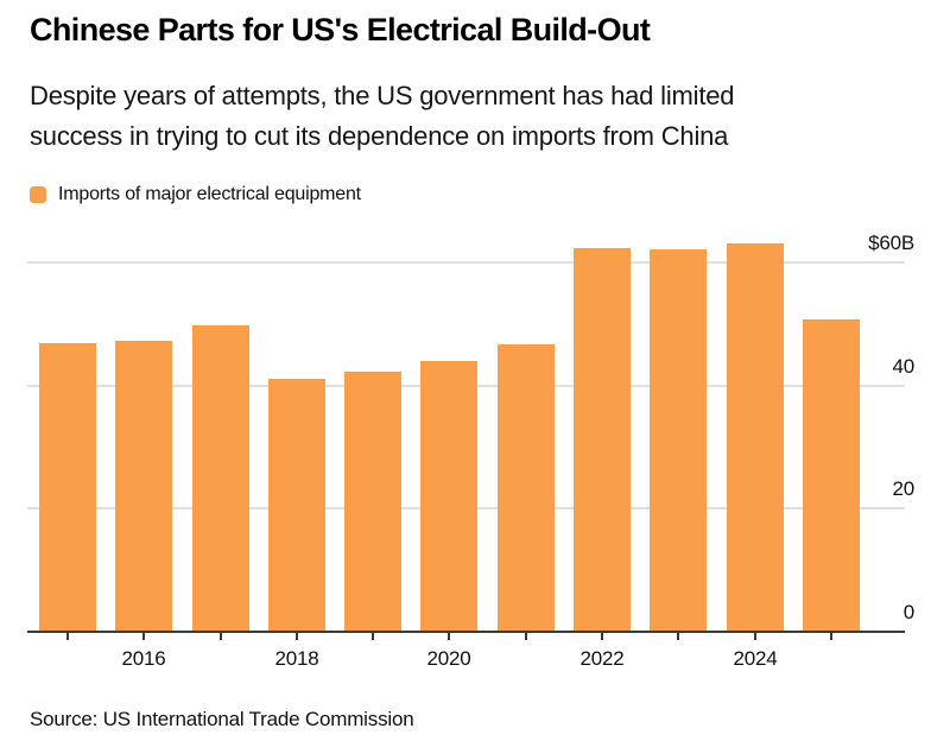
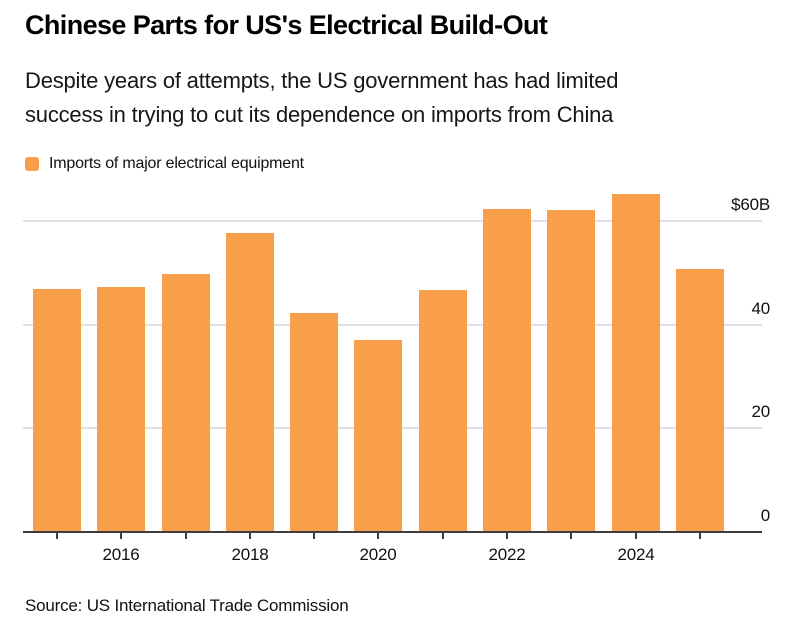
2018: $41B -> $58B
2020: $44B -> $37B
2024: $63B -> $65B
